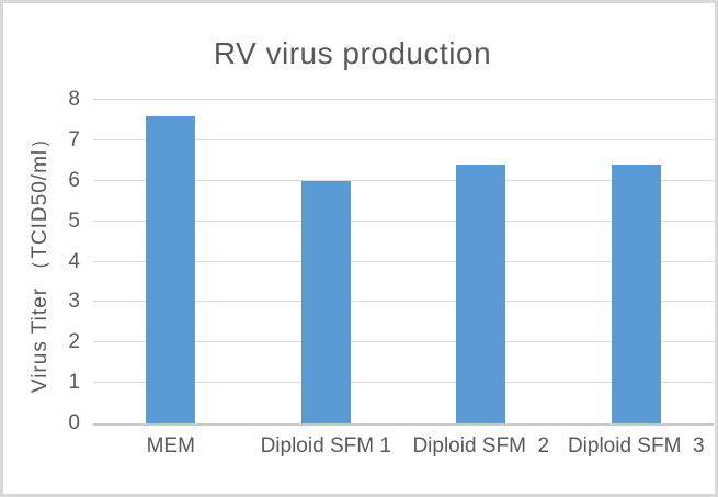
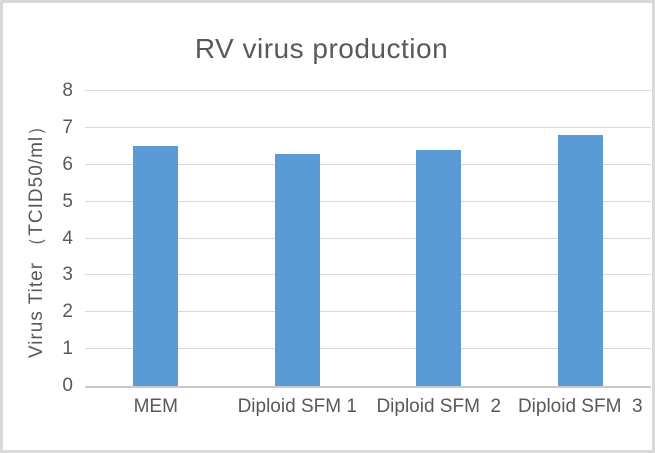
MEM: 7.6 -> 6.5
Diploid SFM 1: 6.0 -> 6.3
Diploid SFM 3: 6.4 -> 6.8
